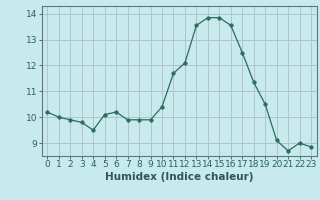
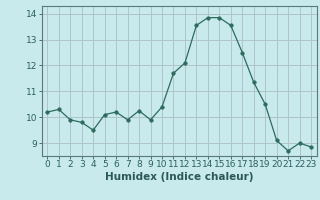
1: 10.00 -> 10.30
8: 9.90 -> 10.25
